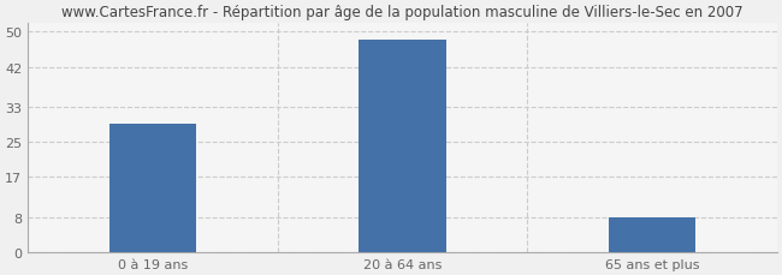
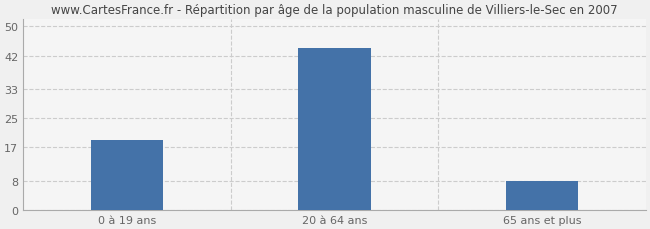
0 à 19 ans: 29 -> 19
20 à 64 ans: 48 -> 44
